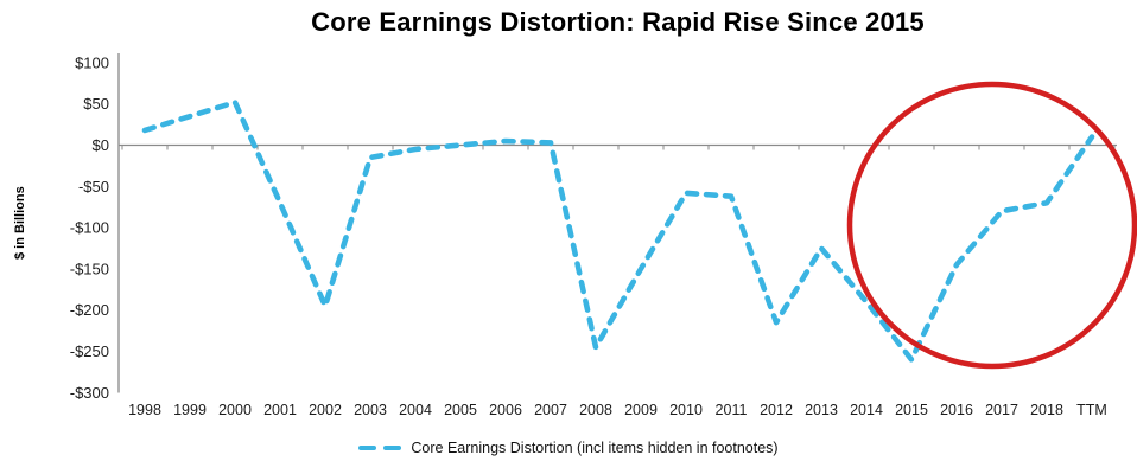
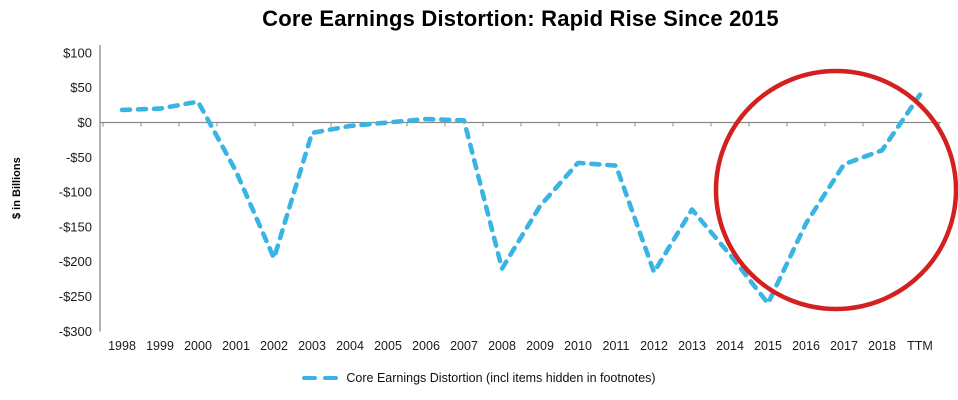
1999: $40 -> $20
2000: $50 -> $30
2008: -$240 -> -$210
2009: -$150 -> -$120
2017: -$80 -> -$60
2018: -$70 -> -$40
TTM: $10 -> $40
